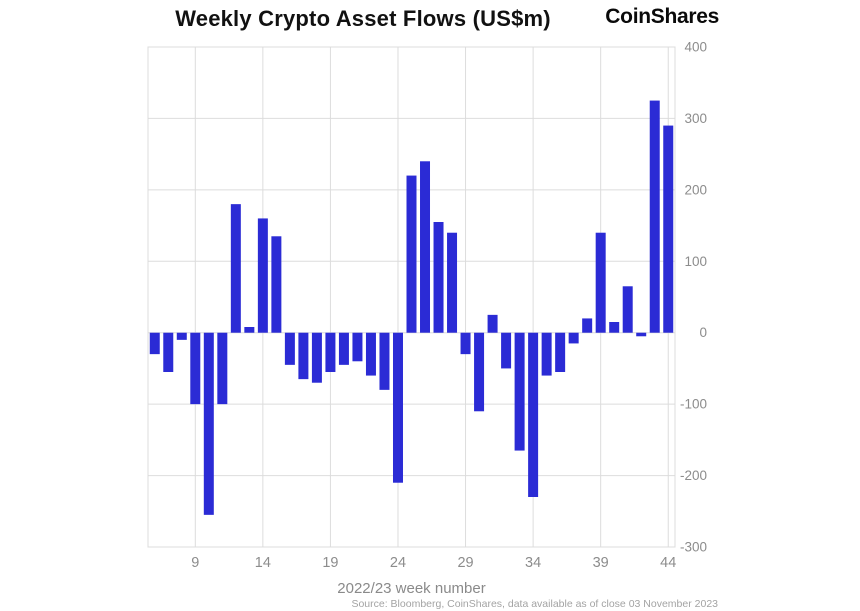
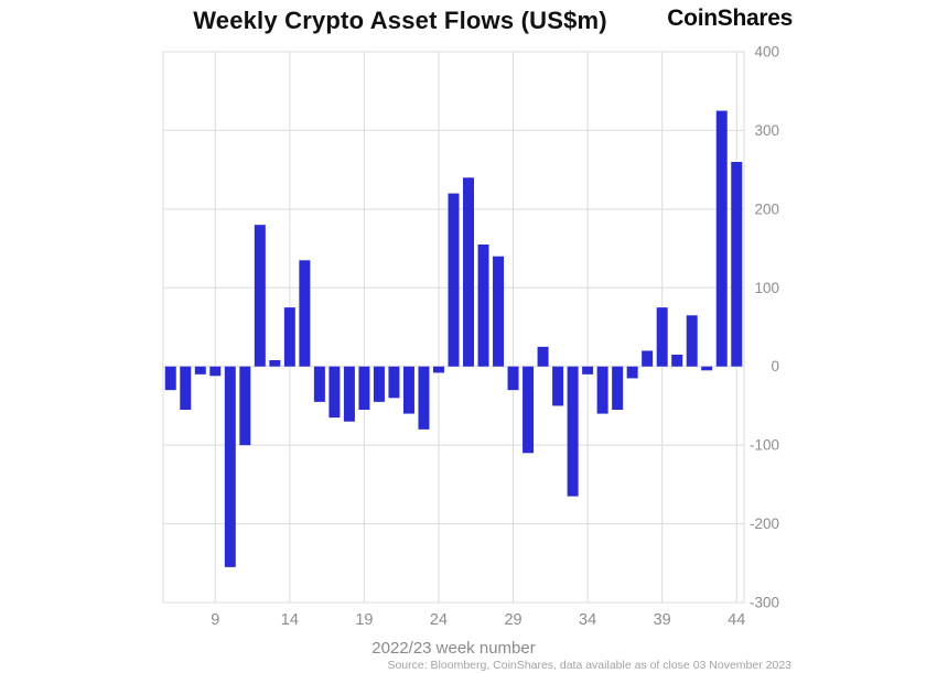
9: -100 -> -10
14: 160 -> 80
24: -210 -> -10
34: -230 -> -10
39: 140 -> 80
44: 290 -> 260
